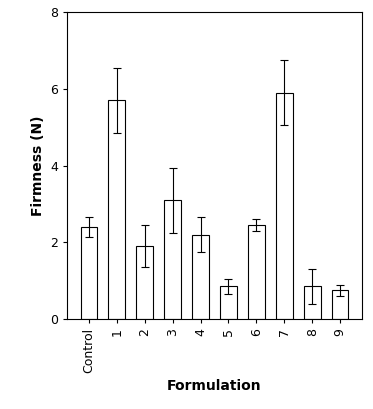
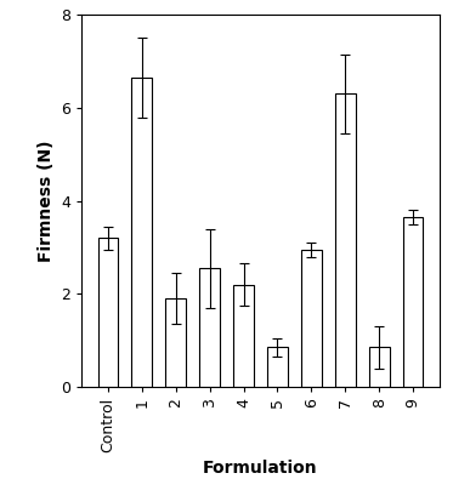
Control: 2.40 -> 3.20
1: 5.70 -> 6.65
3: 3.10 -> 2.55
6: 2.45 -> 2.95
7: 5.90 -> 6.30
9: 0.75 -> 3.65
